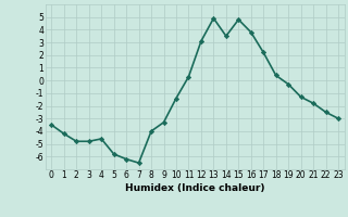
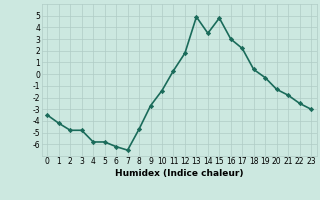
4: -4.6 -> -5.8
8: -4.0 -> -4.7
9: -3.3 -> -2.7
12: 3.1 -> 1.8
16: 3.8 -> 3.0
